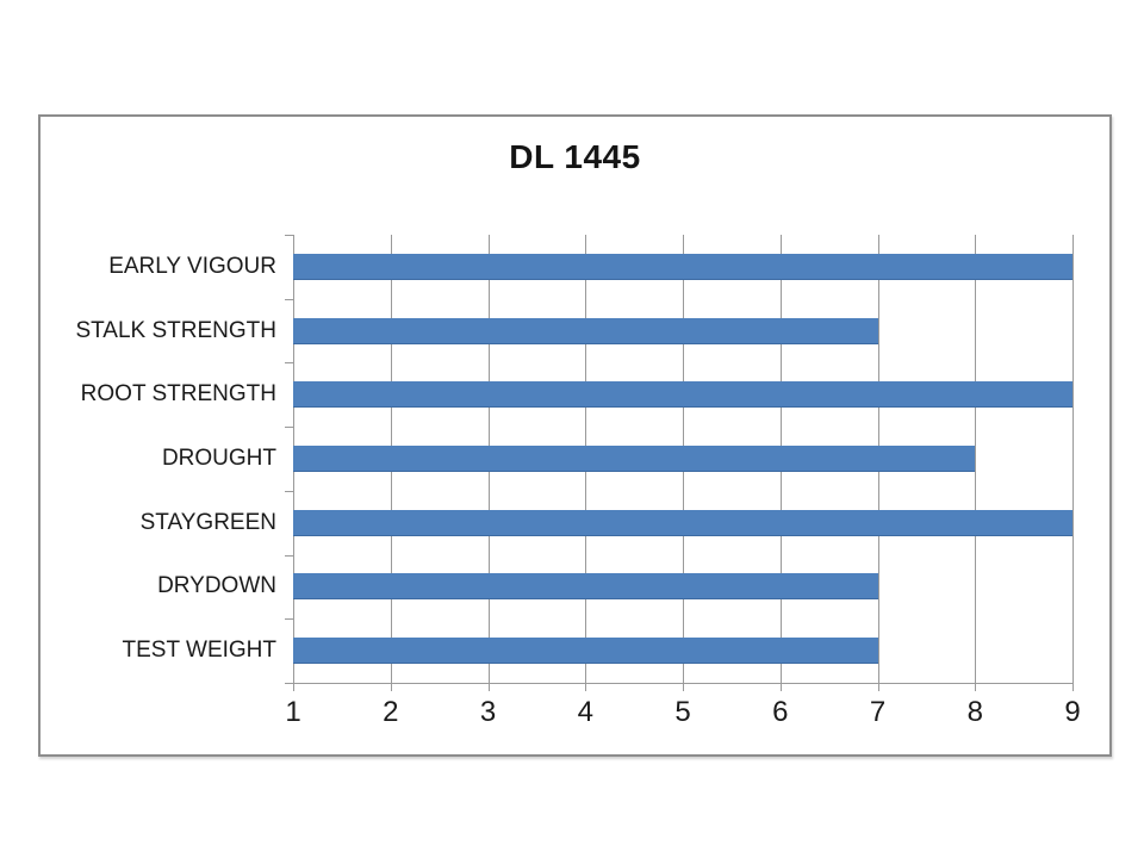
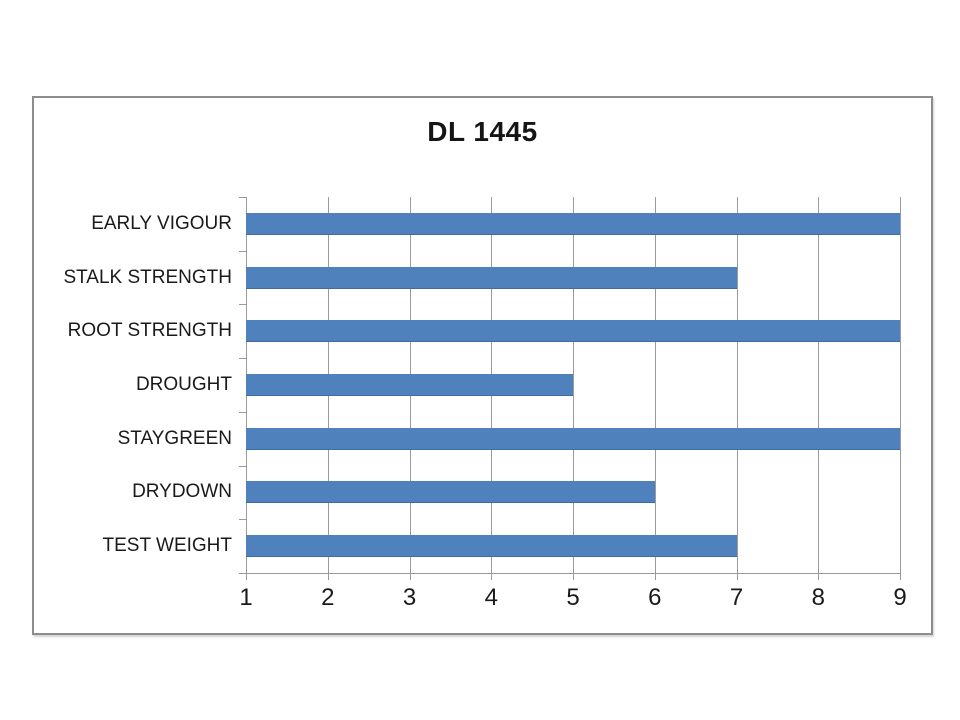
DROUGHT: 8 -> 5
DRYDOWN: 7 -> 6
